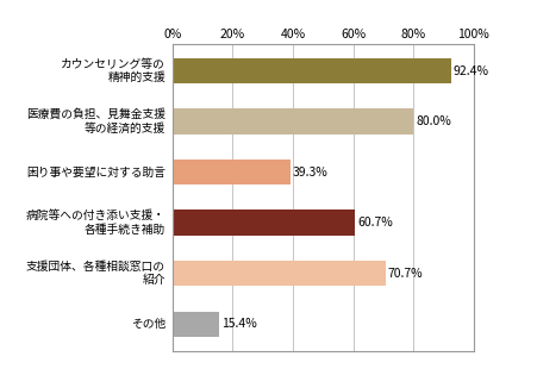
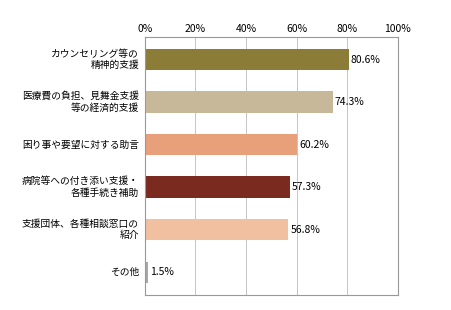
カウンセリング等の 精神的支援: 92.4% -> 80.6%
医療費の負担、見舞金支援 等の経済的支援: 80.0% -> 74.3%
困り事や要望に対する助言: 39.3% -> 60.2%
病院等への付き添い支援・ 各種手続き補助: 60.7% -> 57.3%
支援団体、各種相談窓口の 紹介: 70.7% -> 56.8%
その他: 15.4% -> 1.5%
